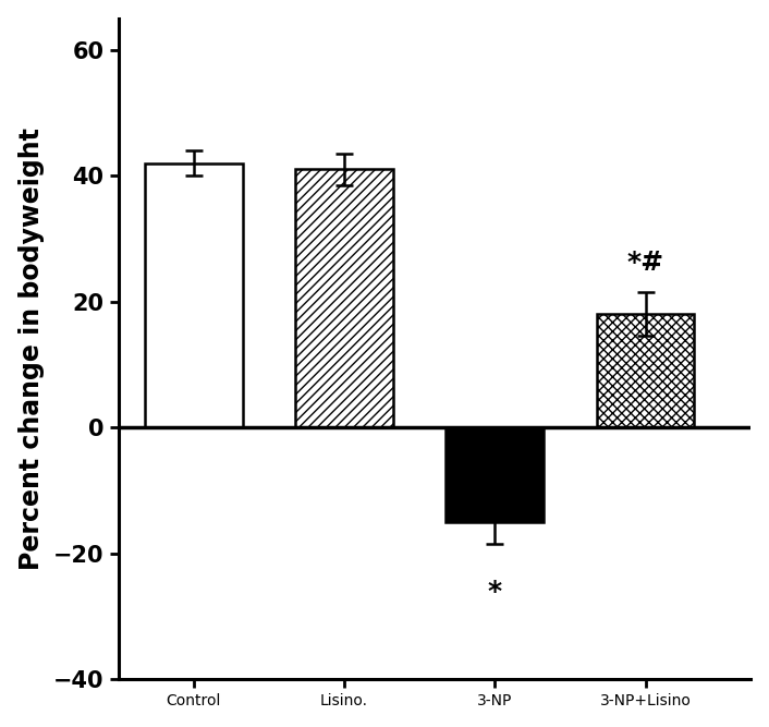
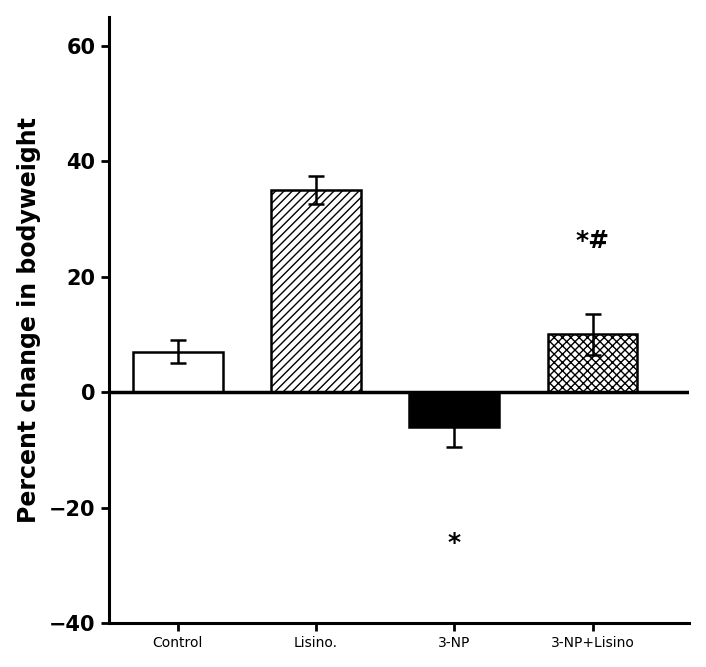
Control: 42 -> 7
Lisino.: 41 -> 35
3-NP: -15 -> -6
3-NP+Lisino: 18 -> 10
